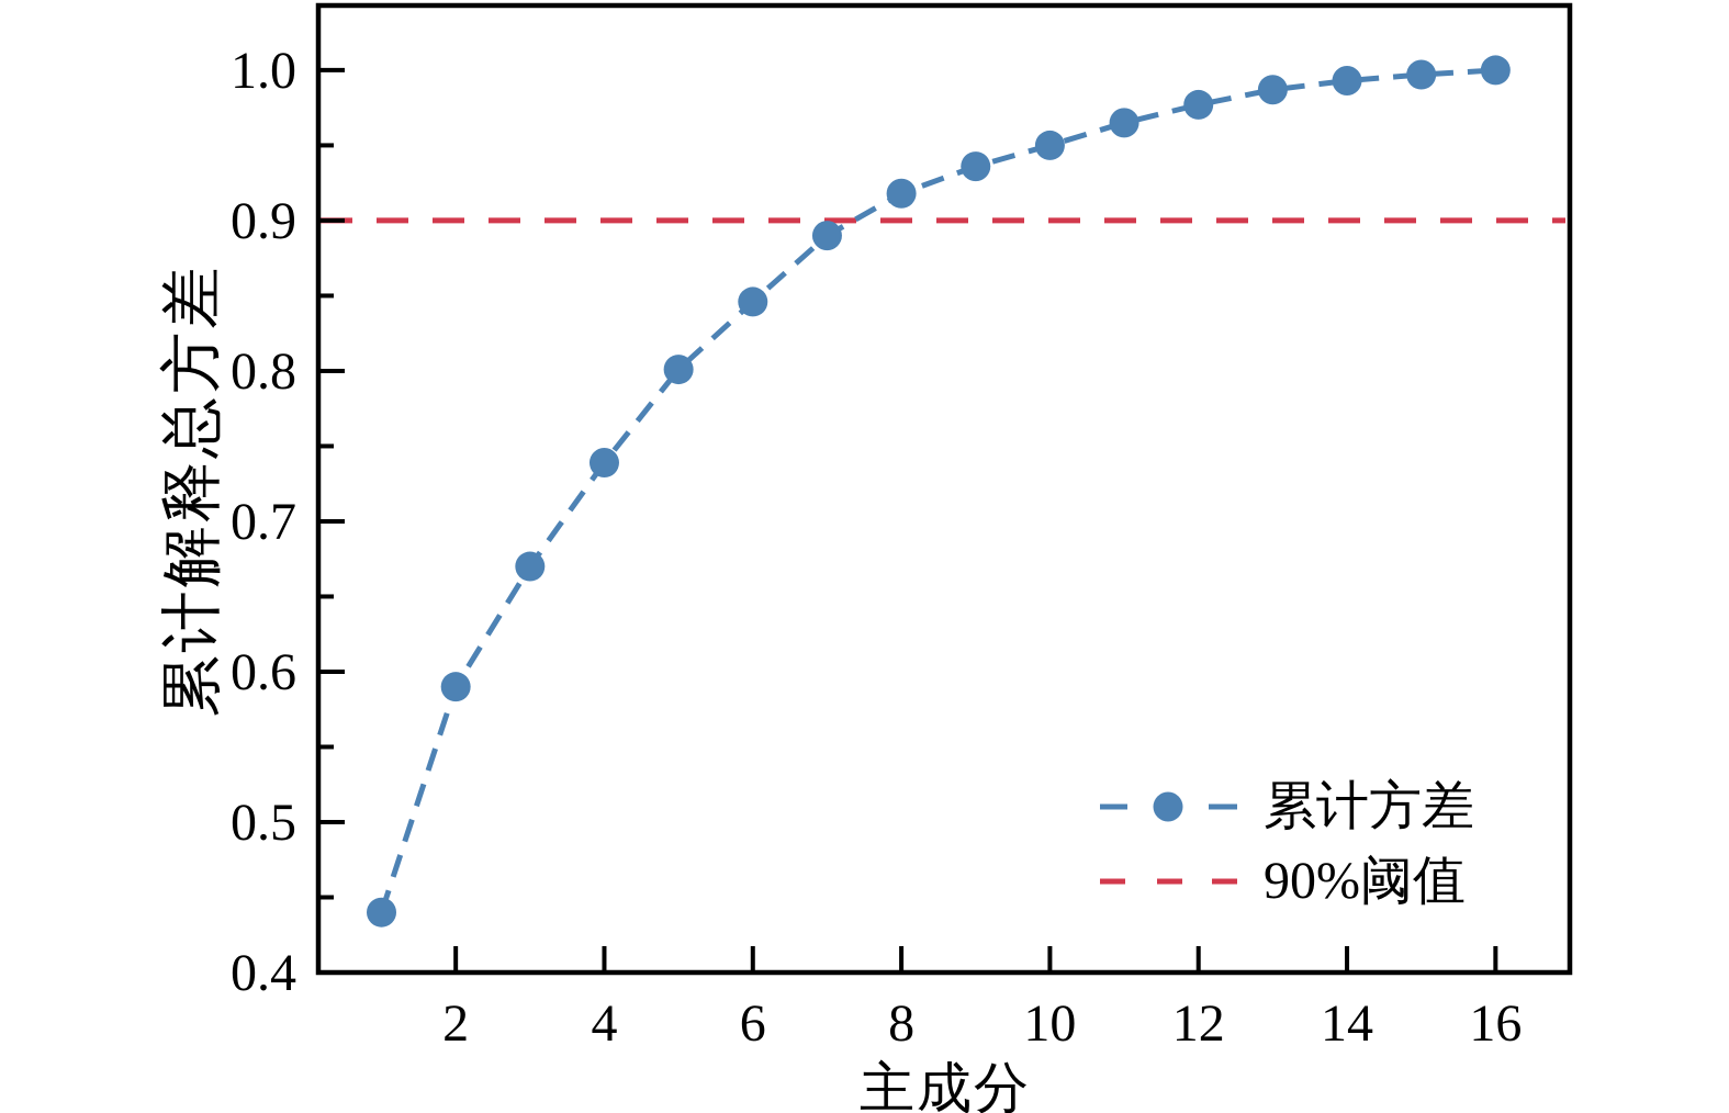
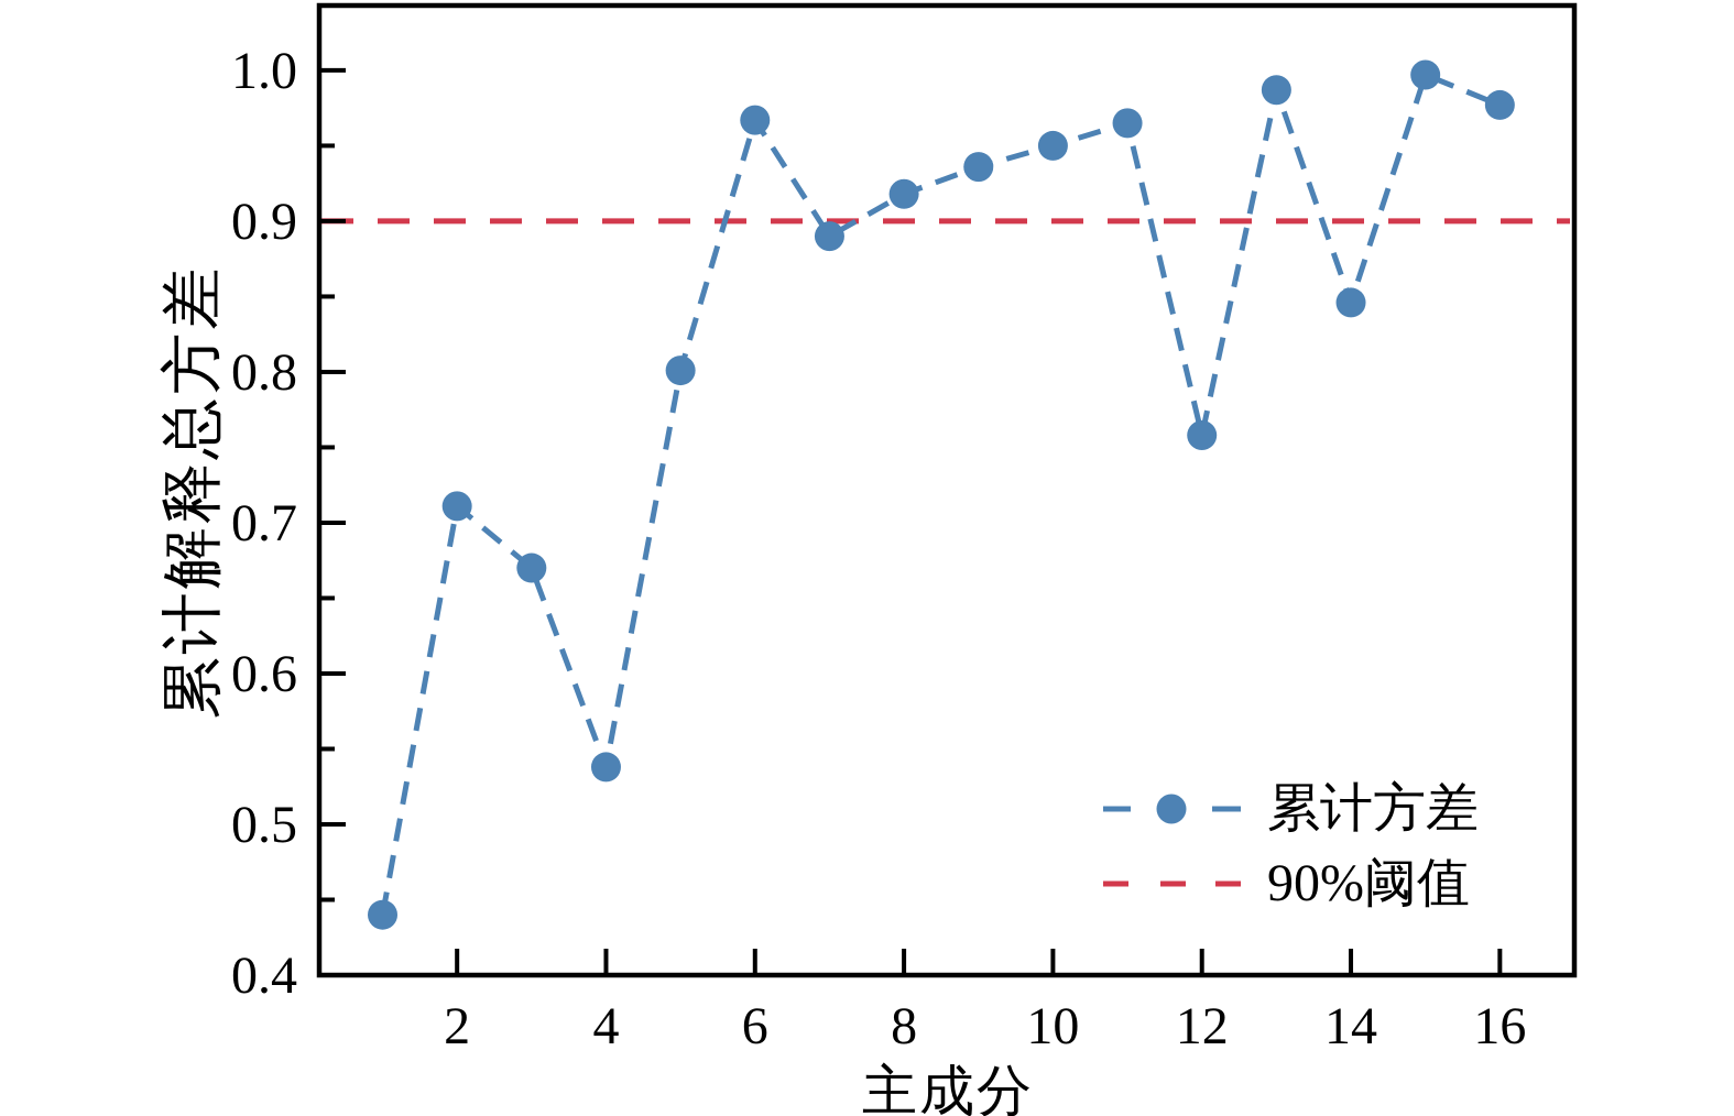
2: 0.590 -> 0.711
4: 0.739 -> 0.538
6: 0.846 -> 0.967
12: 0.977 -> 0.758
14: 0.993 -> 0.846
16: 1.000 -> 0.977
